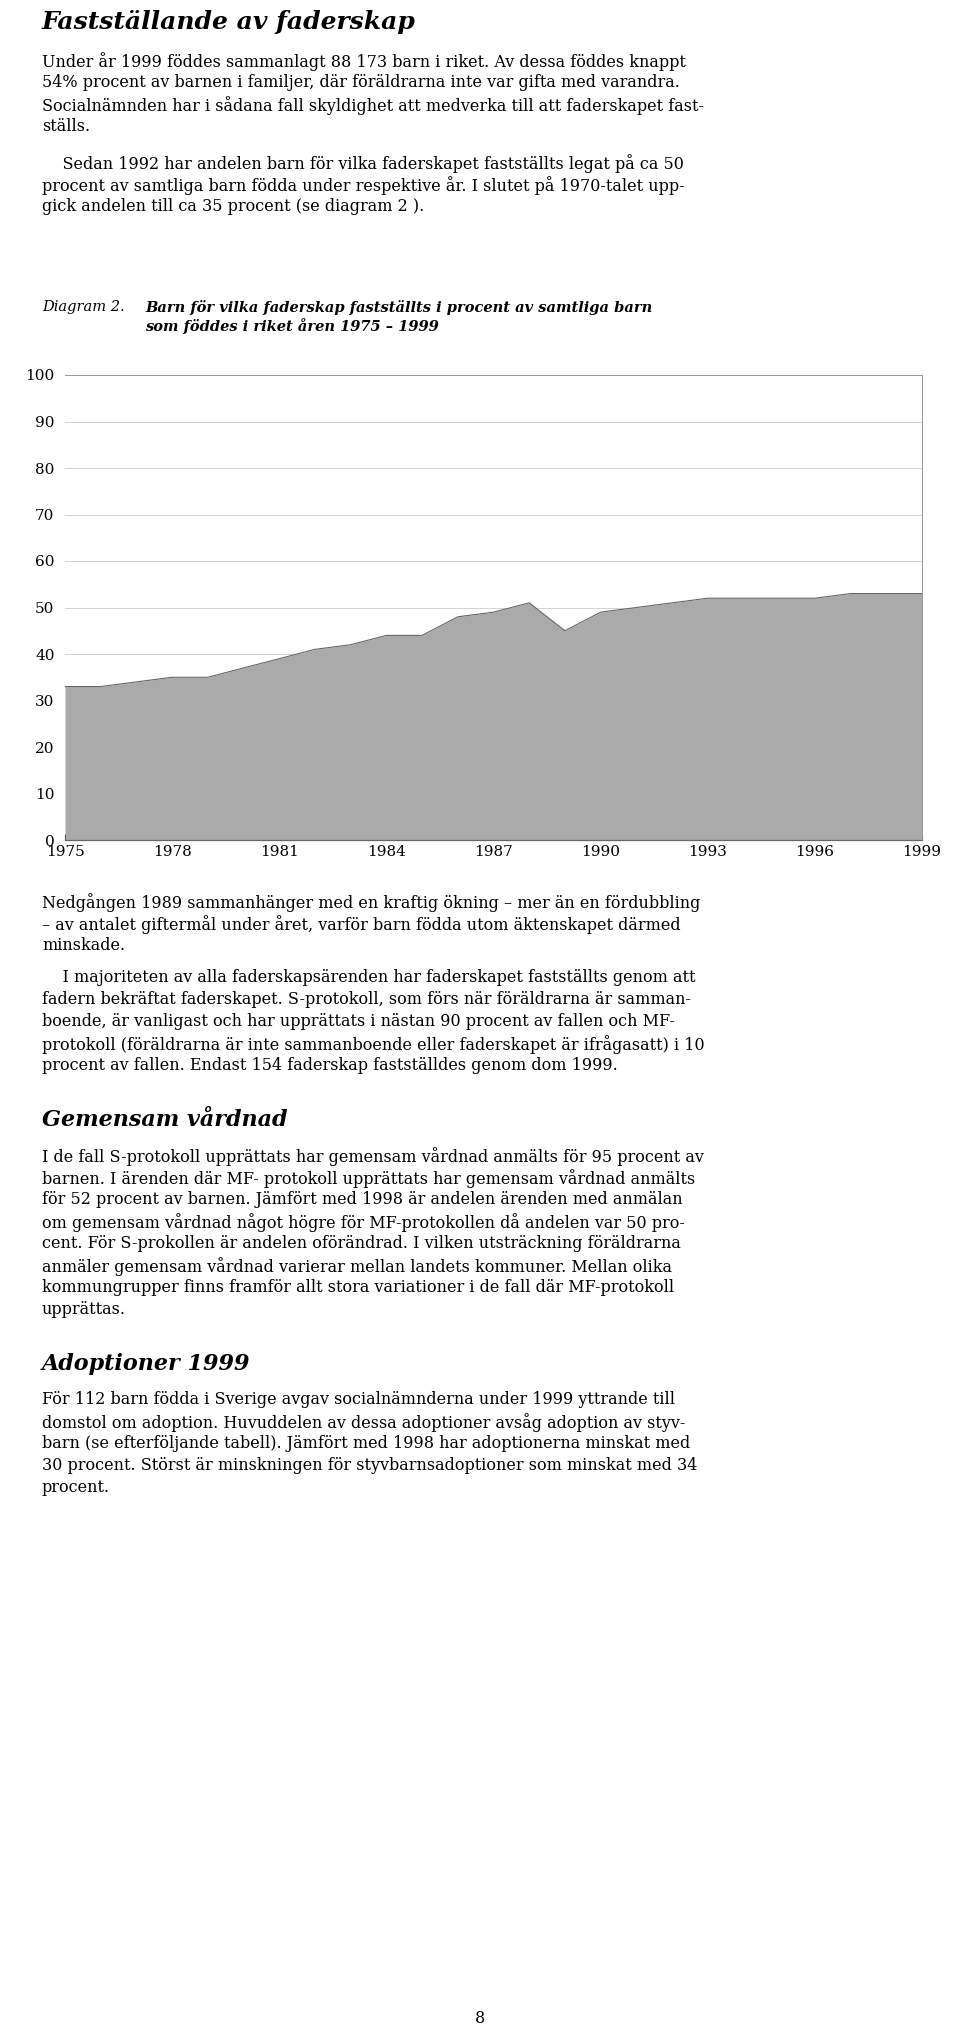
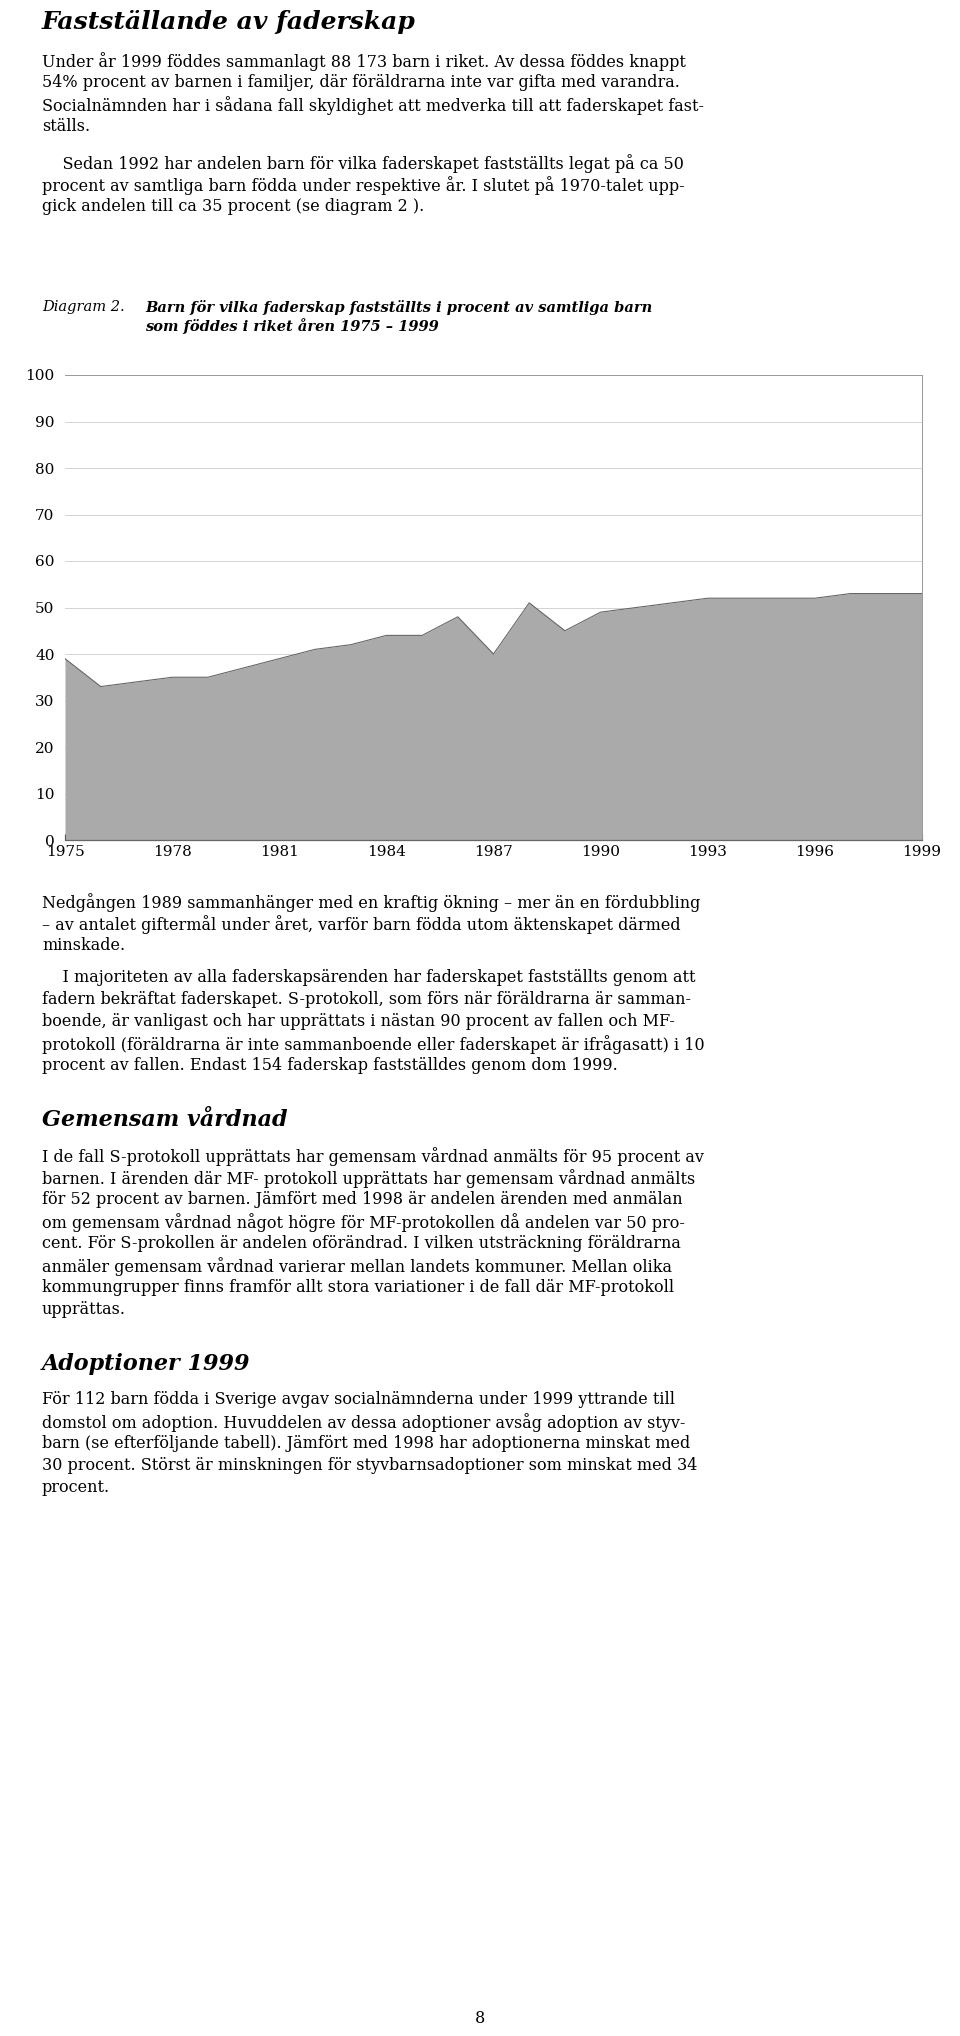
1975: 33 -> 39
1987: 49 -> 40
